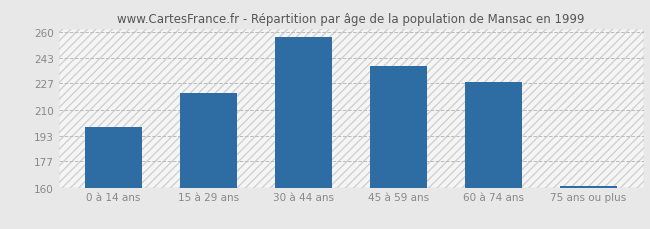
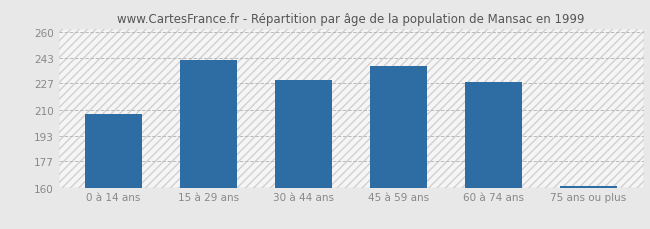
0 à 14 ans: 199 -> 207
15 à 29 ans: 221 -> 242
30 à 44 ans: 257 -> 229
